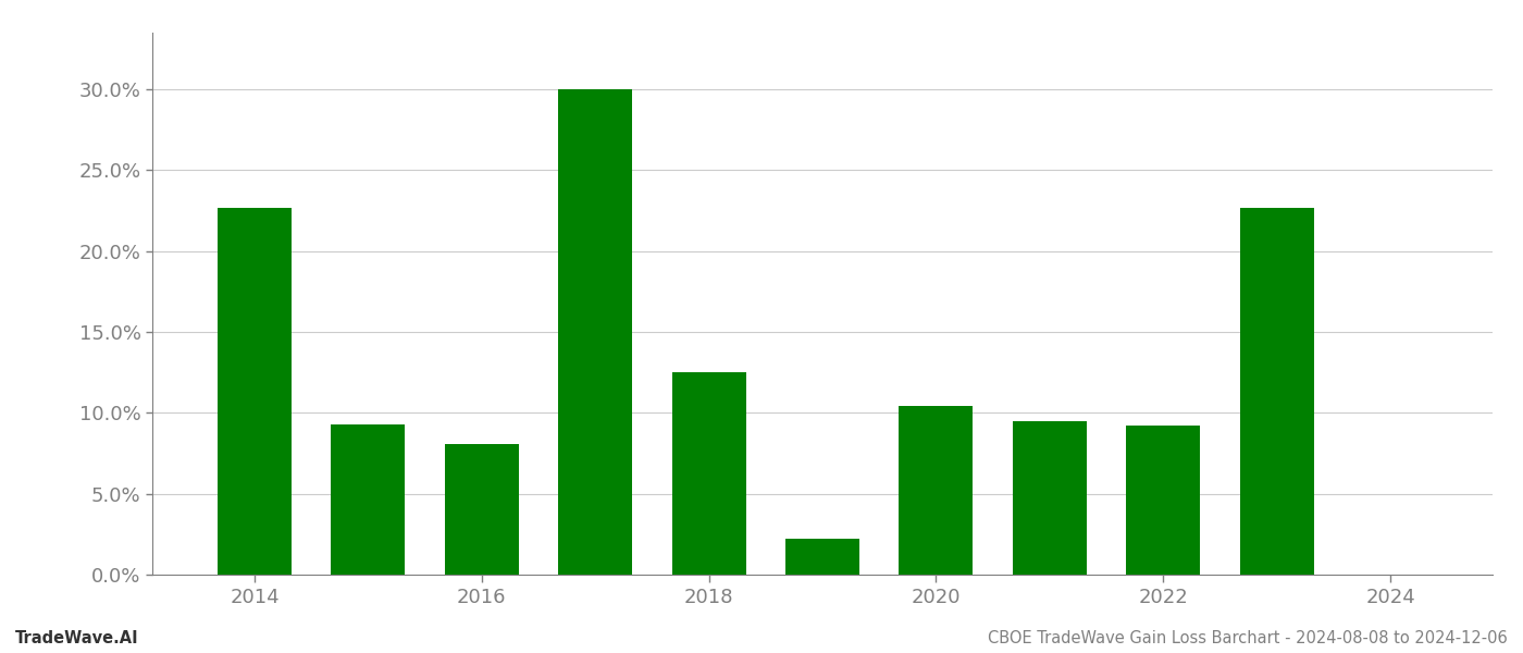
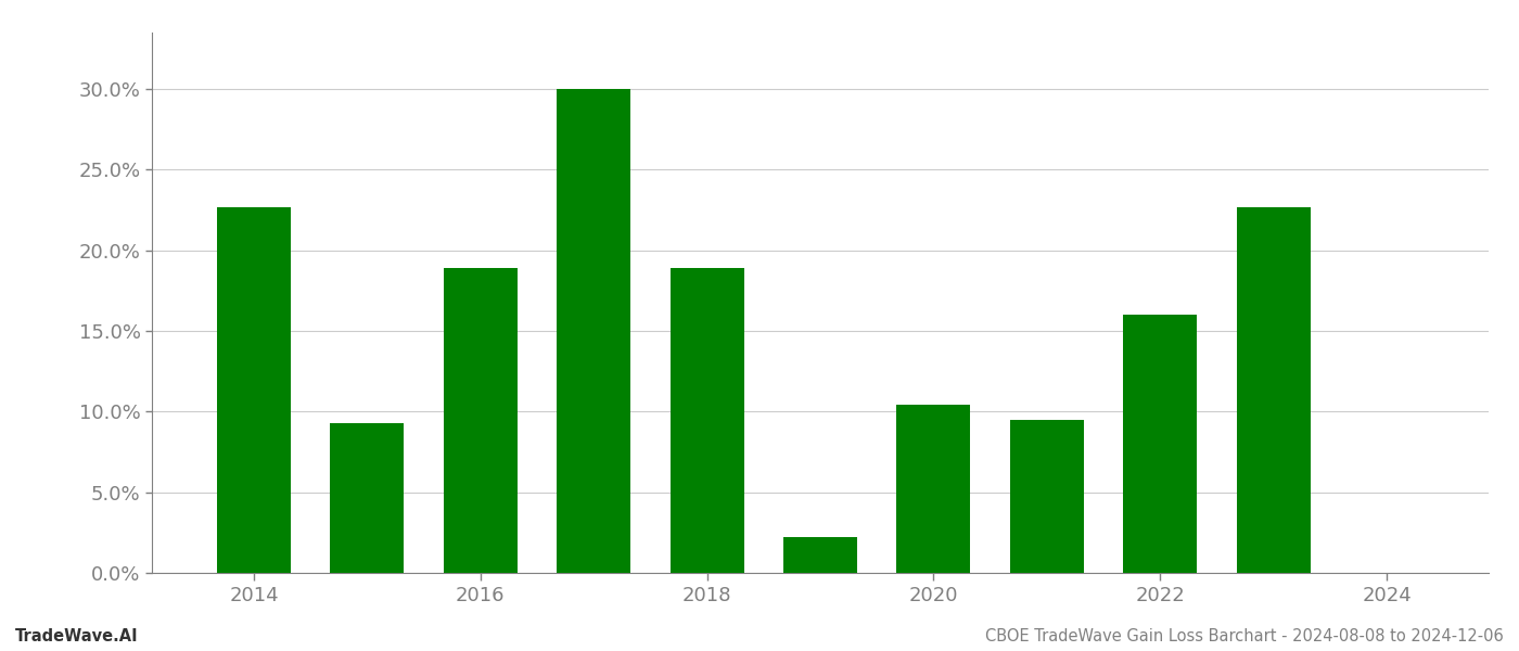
2016: 8.1% -> 18.9%
2018: 12.5% -> 18.9%
2022: 9.2% -> 16.0%
